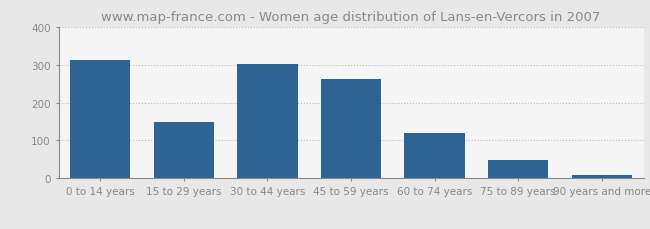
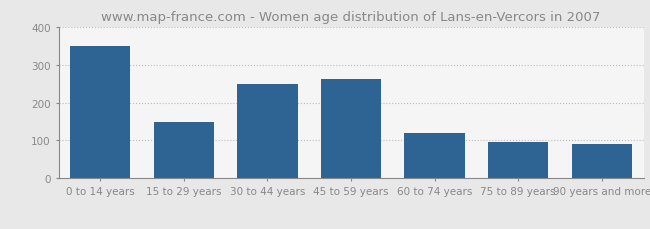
0 to 14 years: 311 -> 350
30 to 44 years: 302 -> 250
75 to 89 years: 49 -> 95
90 years and more: 8 -> 90
